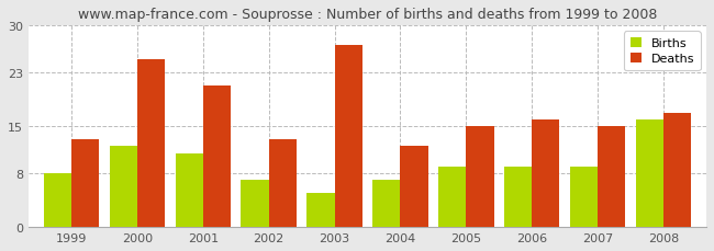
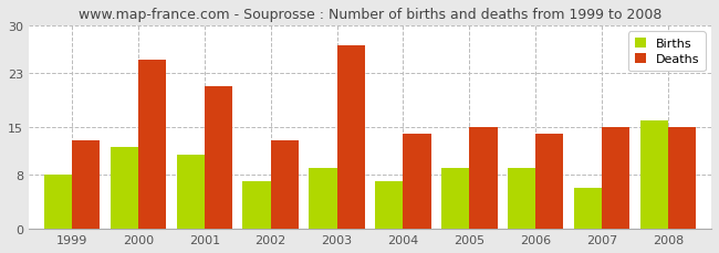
Births/2003: 5 -> 9
Deaths/2004: 12 -> 14
Deaths/2006: 16 -> 14
Births/2007: 9 -> 6
Deaths/2008: 17 -> 15
